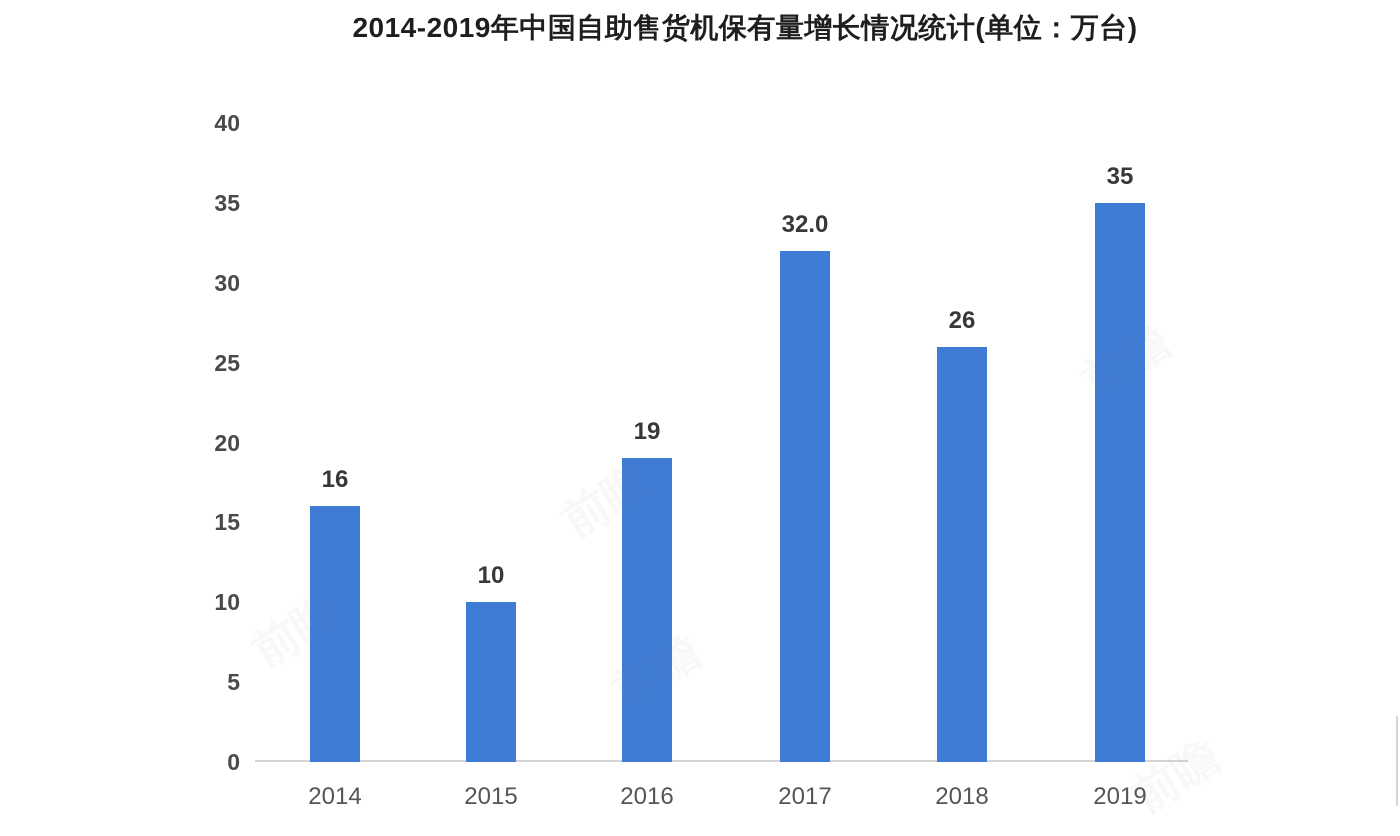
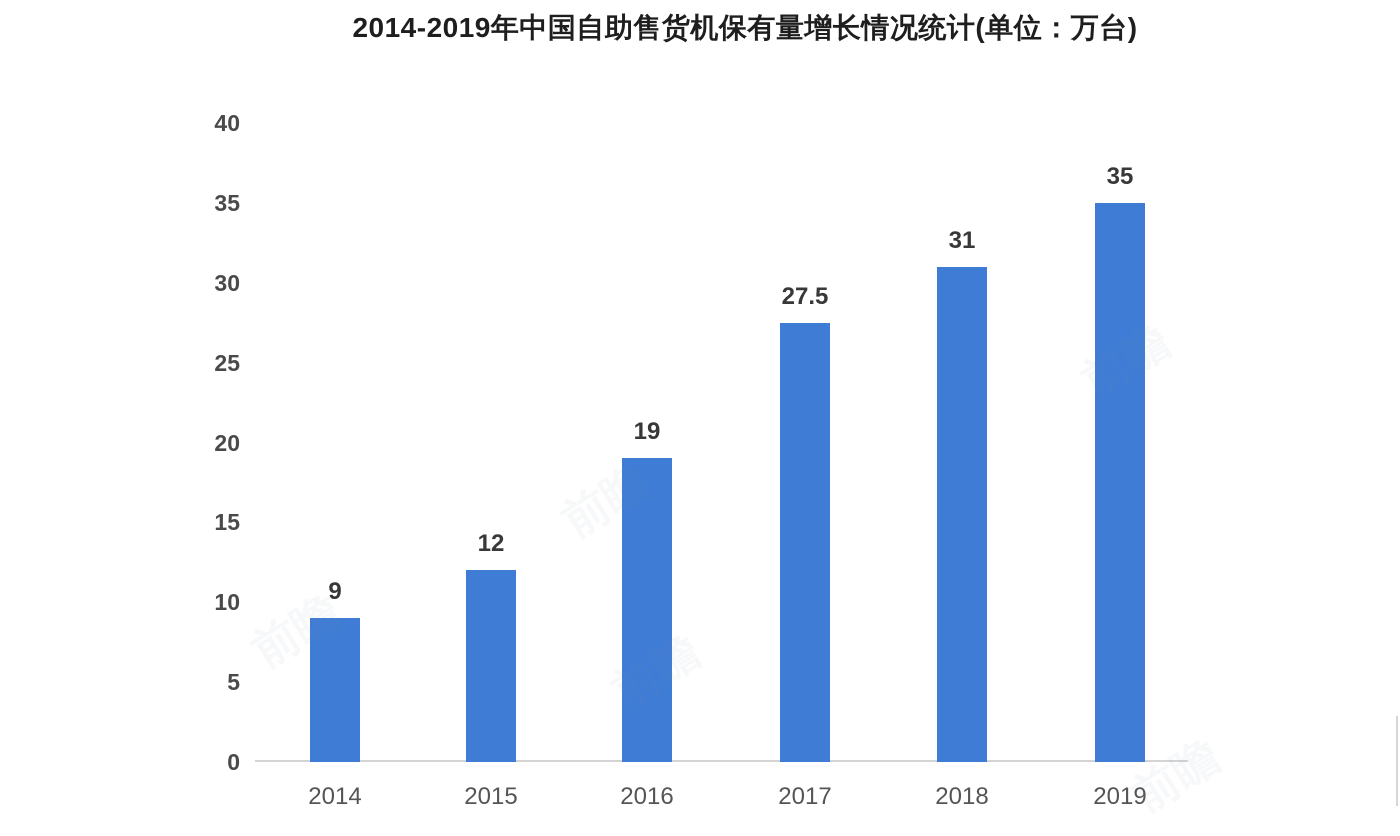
2014: 16 -> 9
2015: 10 -> 12
2017: 32.0 -> 27.5
2018: 26 -> 31
